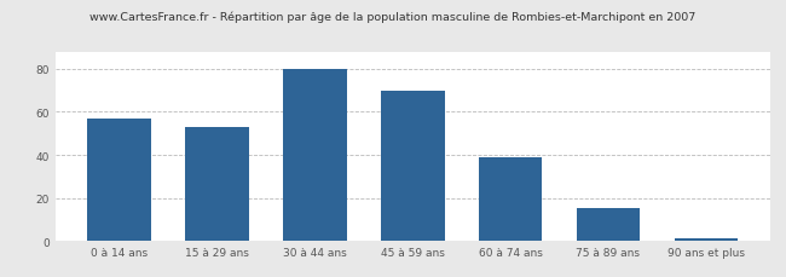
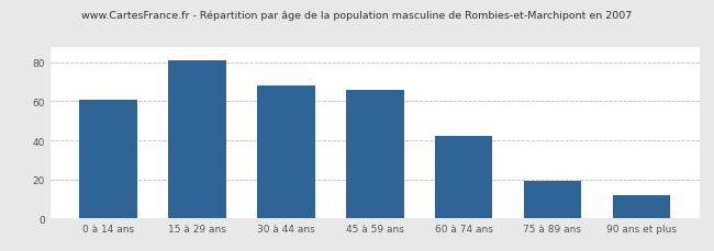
0 à 14 ans: 57 -> 61
15 à 29 ans: 53 -> 81
30 à 44 ans: 80 -> 68
45 à 59 ans: 70 -> 66
60 à 74 ans: 39 -> 42
75 à 89 ans: 15 -> 19
90 ans et plus: 1 -> 12
